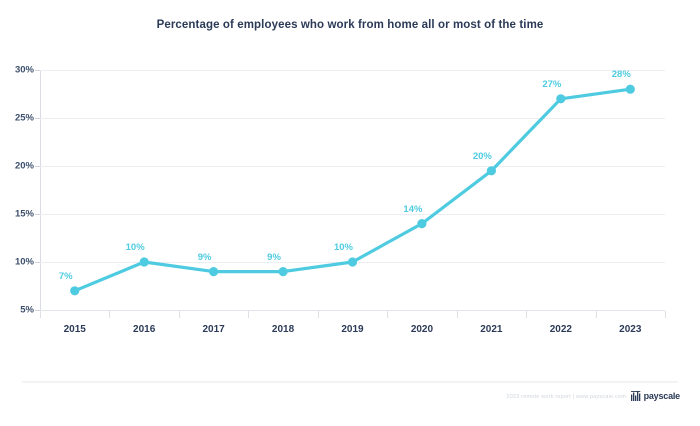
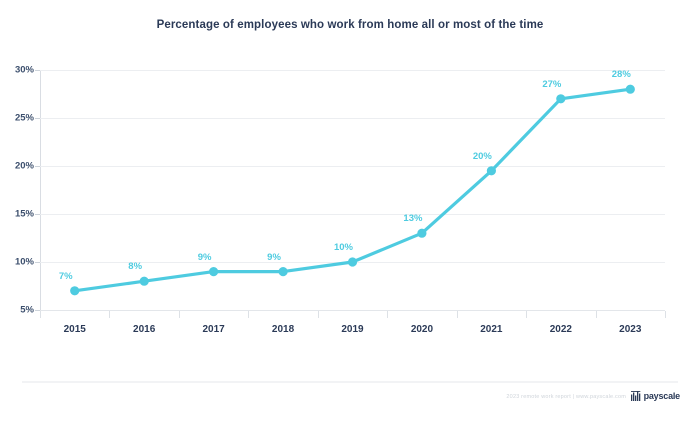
2016: 10% -> 8%
2020: 14% -> 13%
